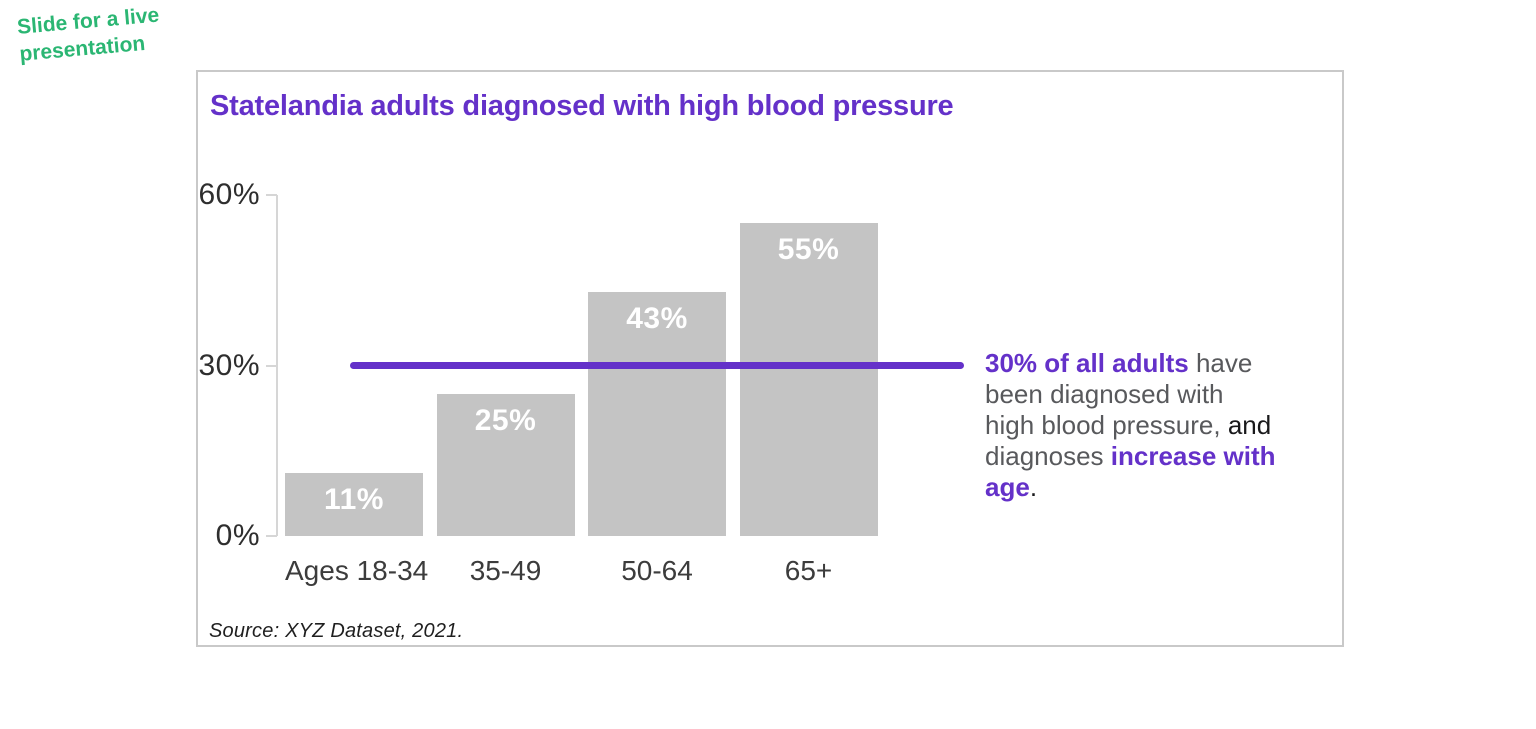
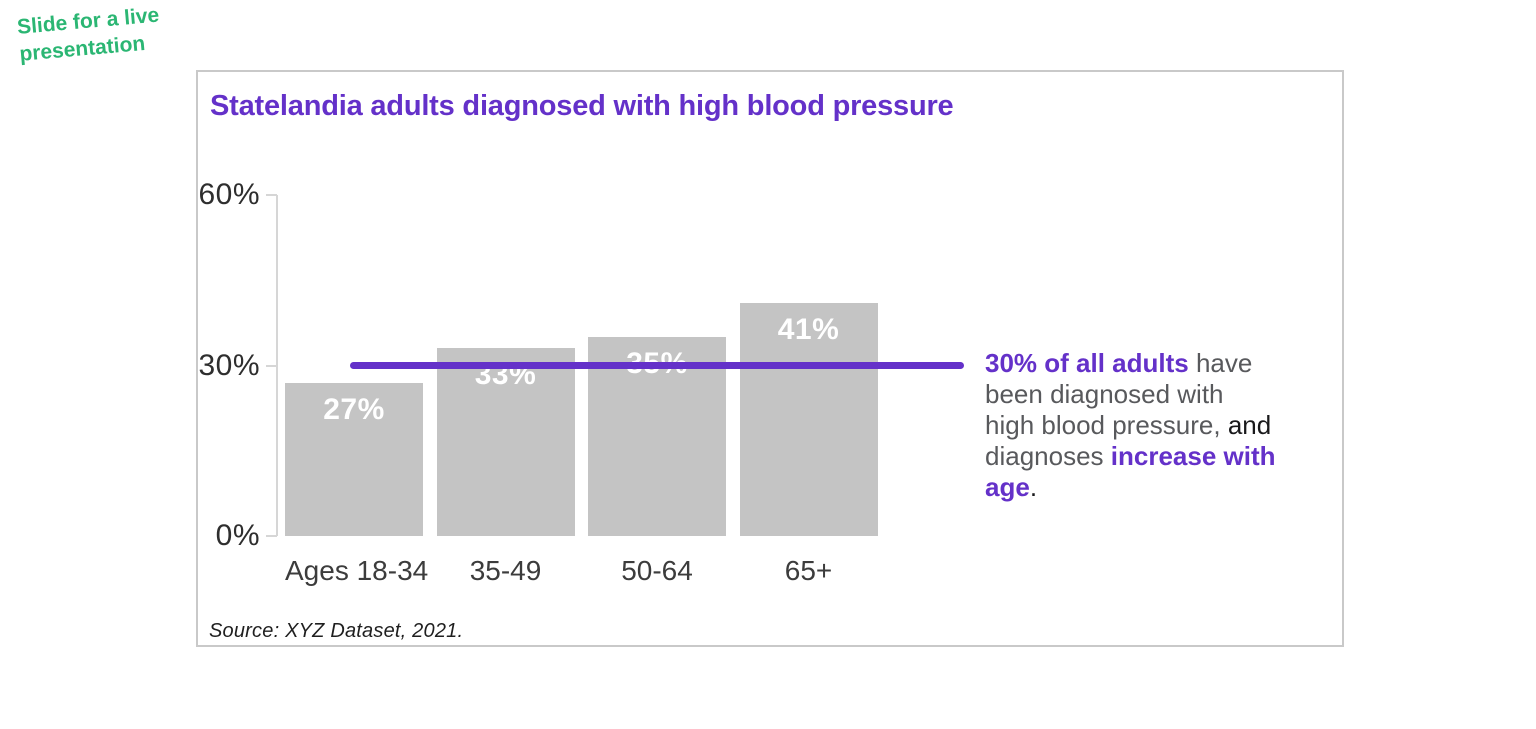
Ages 18-34: 11% -> 27%
35-49: 25% -> 33%
50-64: 43% -> 35%
65+: 55% -> 41%
